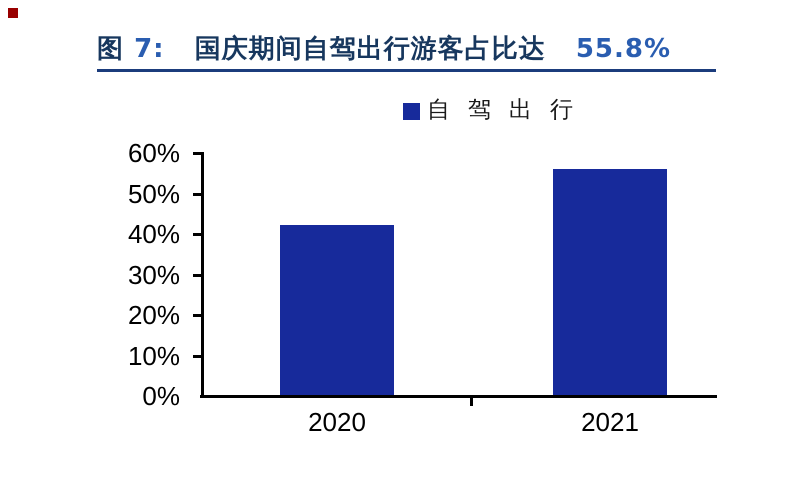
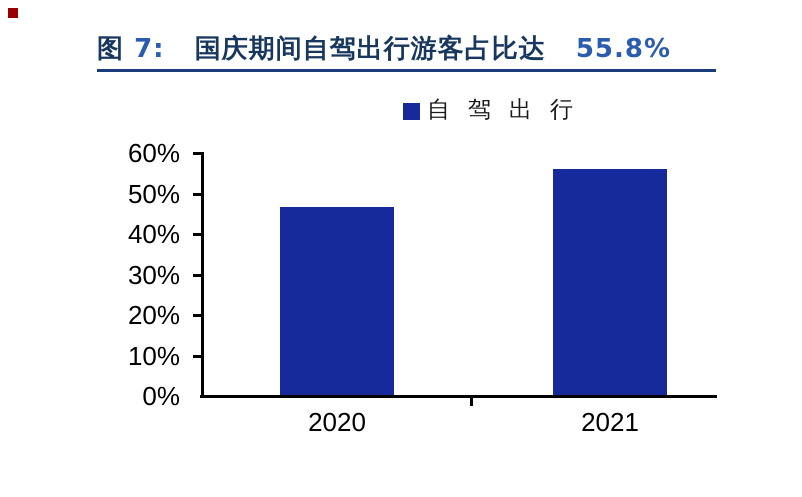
2020: 42% -> 46%
